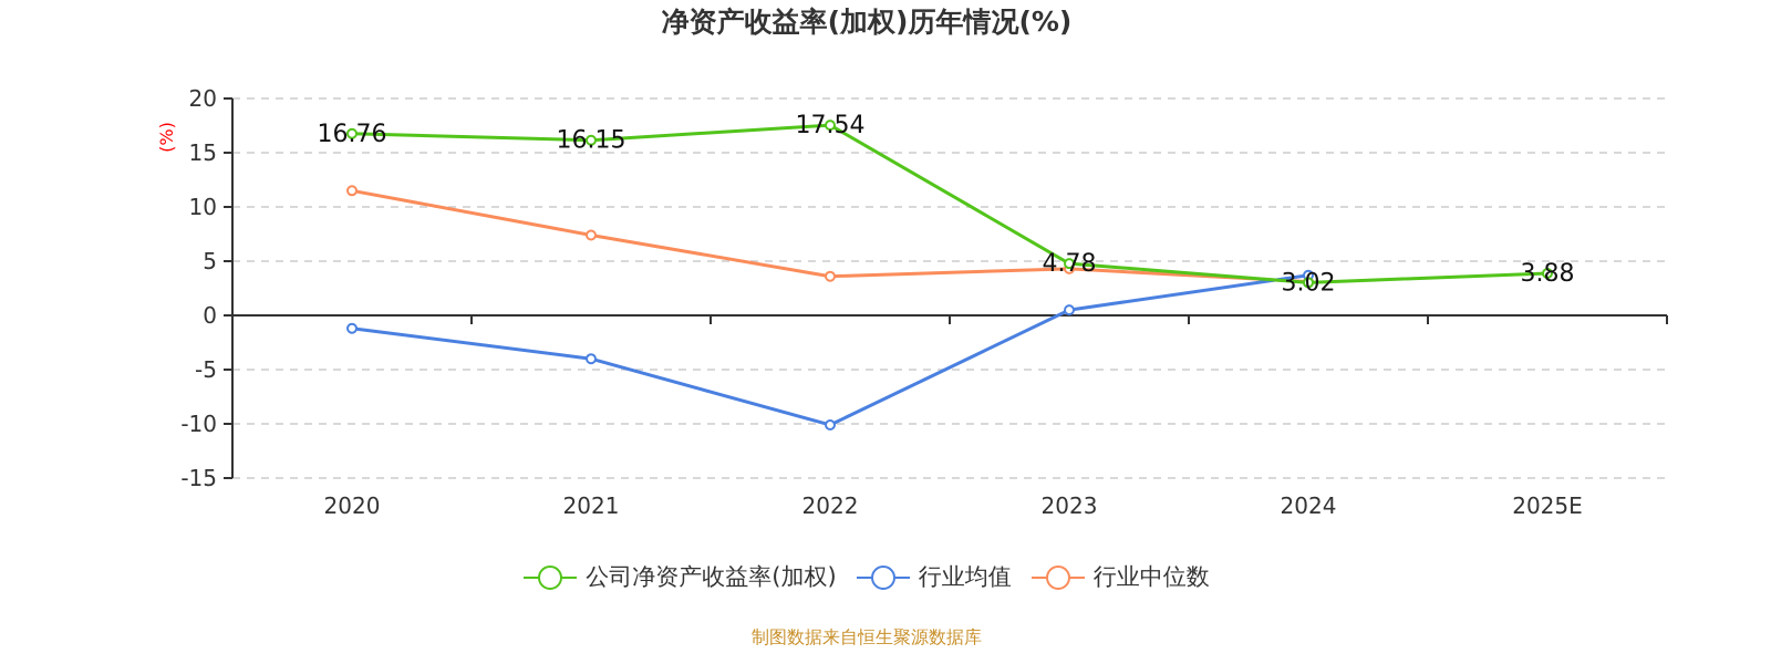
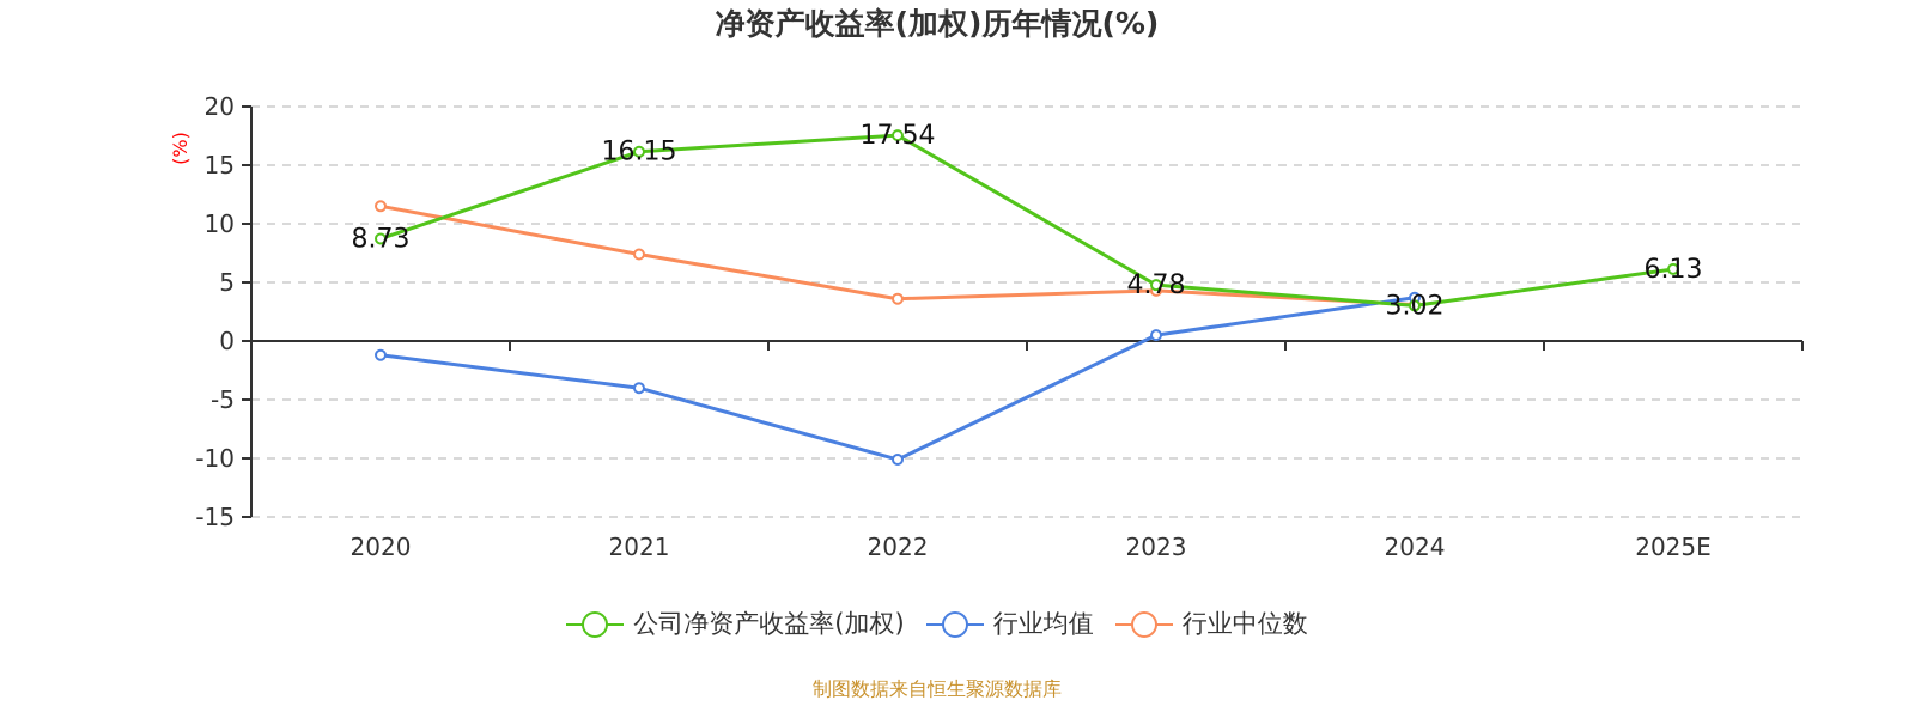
公司净资产收益率(加权)/2020: 16.76 -> 8.73
公司净资产收益率(加权)/2025E: 3.88 -> 6.13
